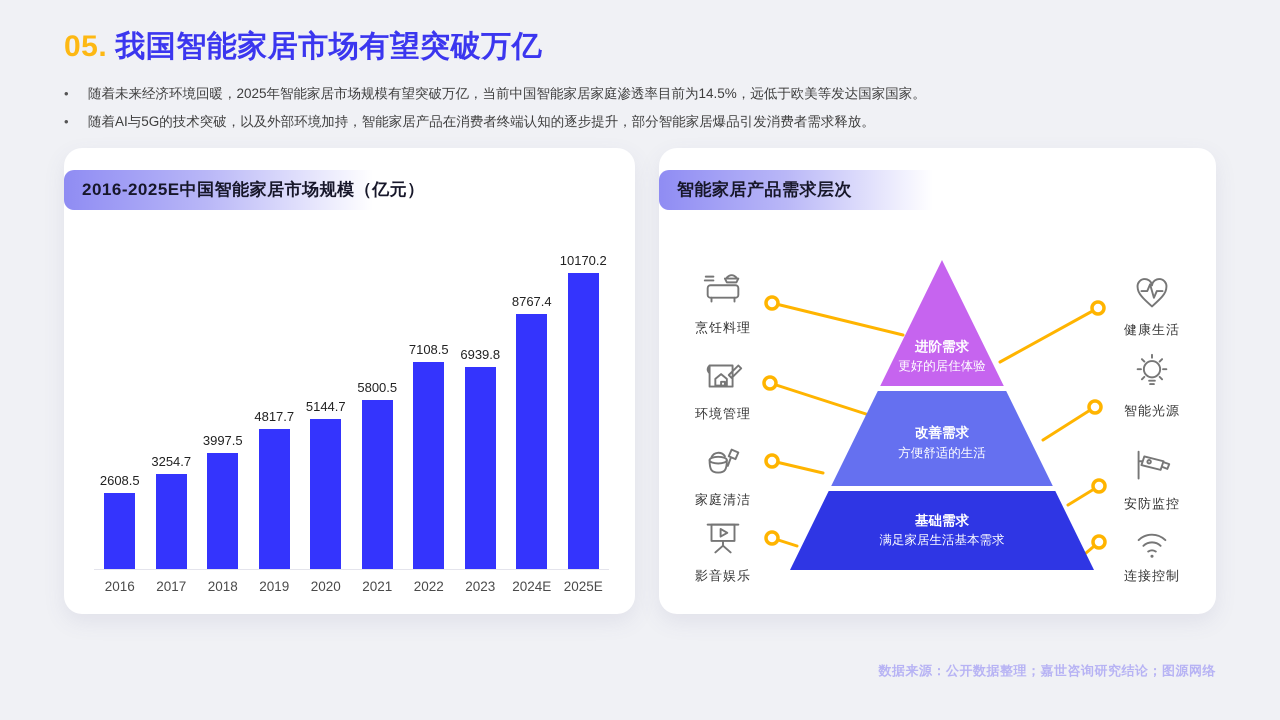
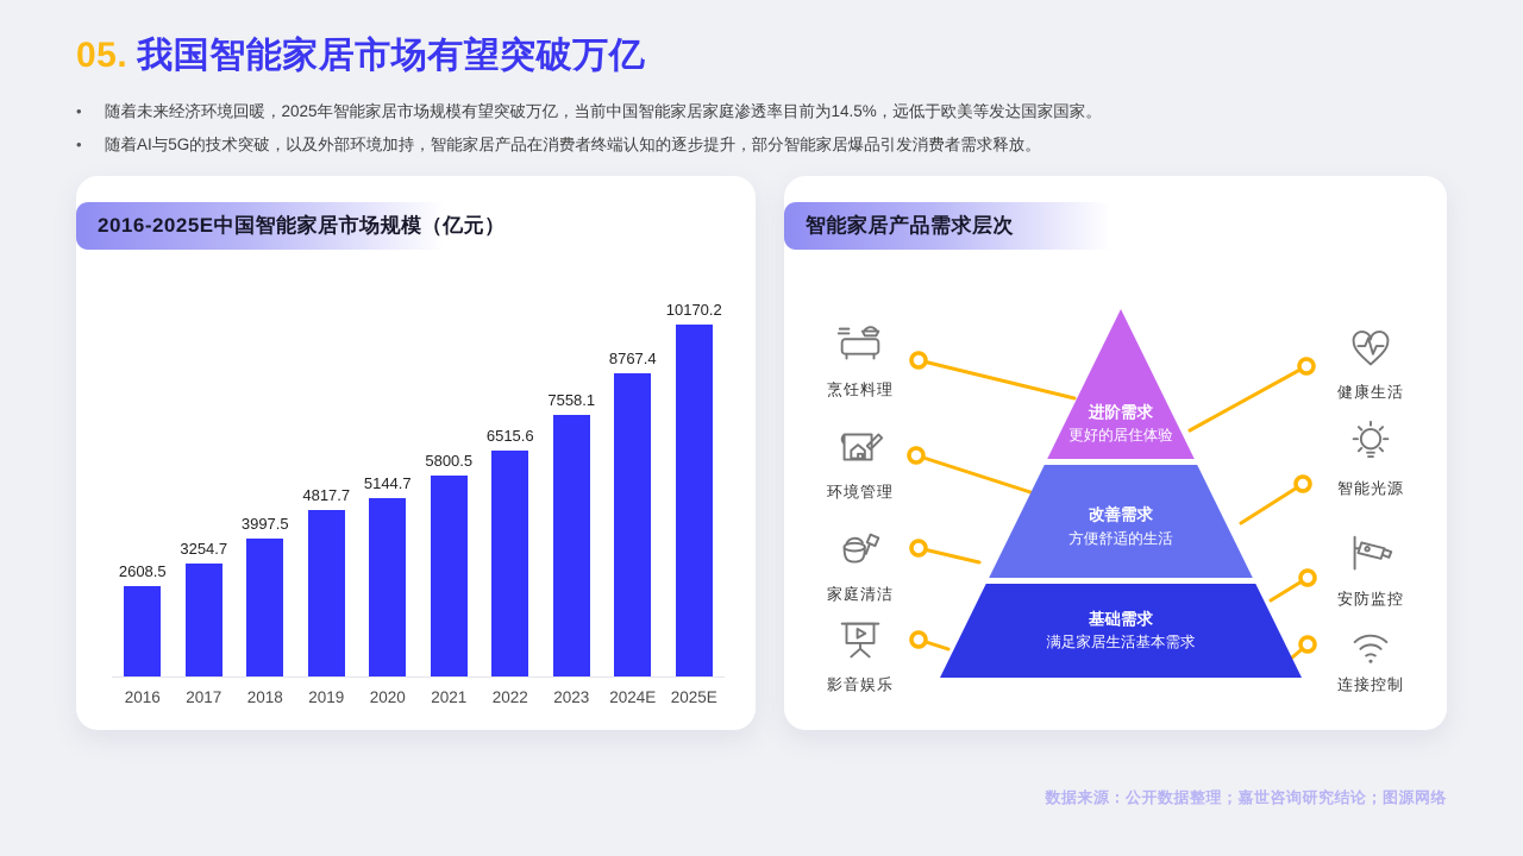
2022: 7108.5 -> 6515.6
2023: 6939.8 -> 7558.1
